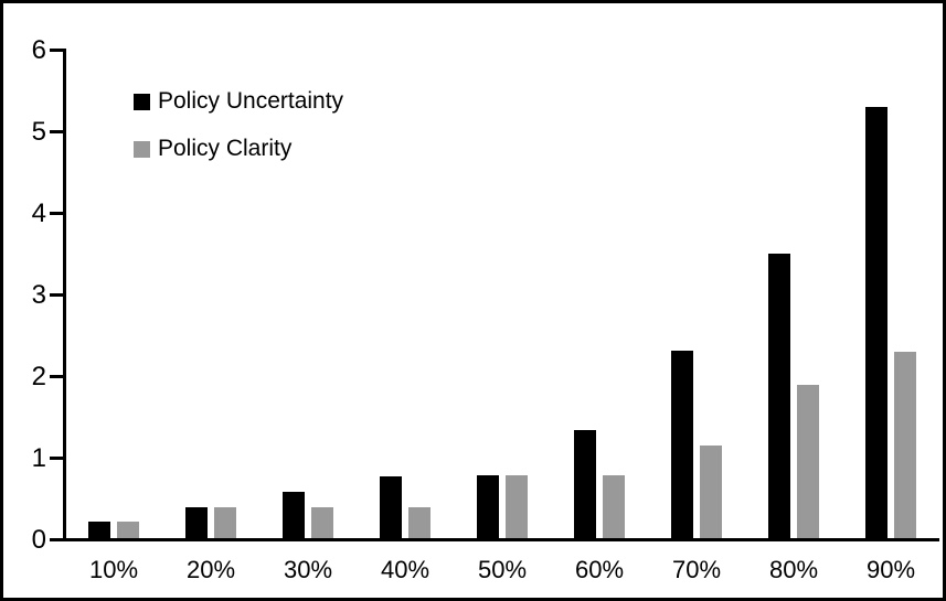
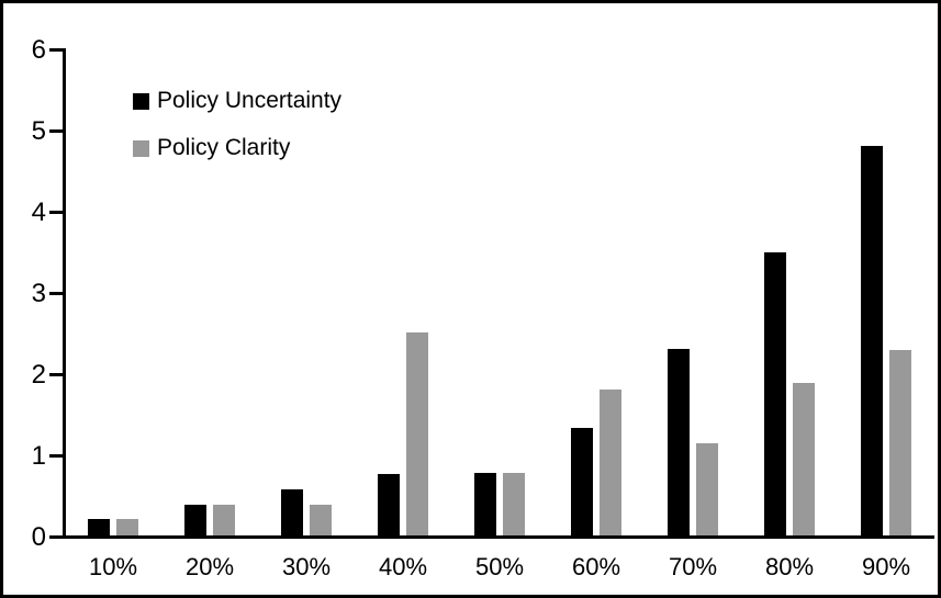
Policy Clarity/40%: 0.4 -> 2.5
Policy Clarity/60%: 0.8 -> 1.8
Policy Uncertainty/90%: 5.3 -> 4.8
